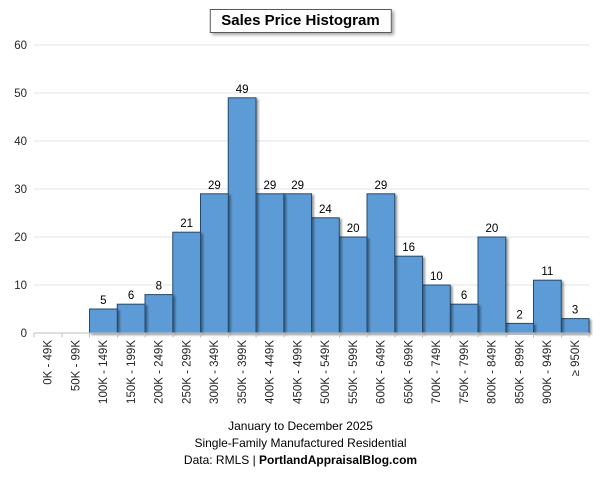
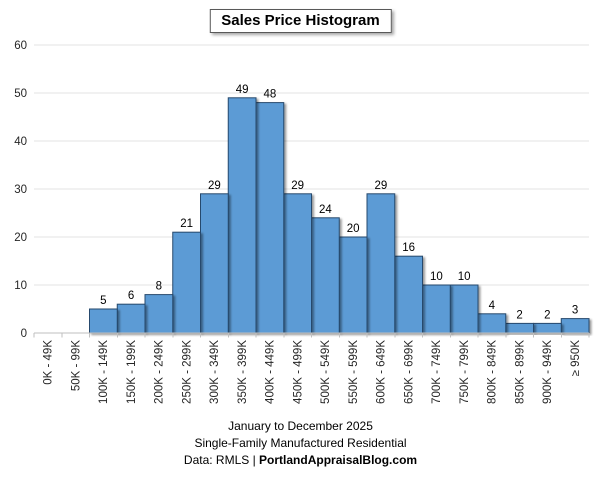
400K - 449K: 29 -> 48
750K - 799K: 6 -> 10
800K - 849K: 20 -> 4
900K - 949K: 11 -> 2
